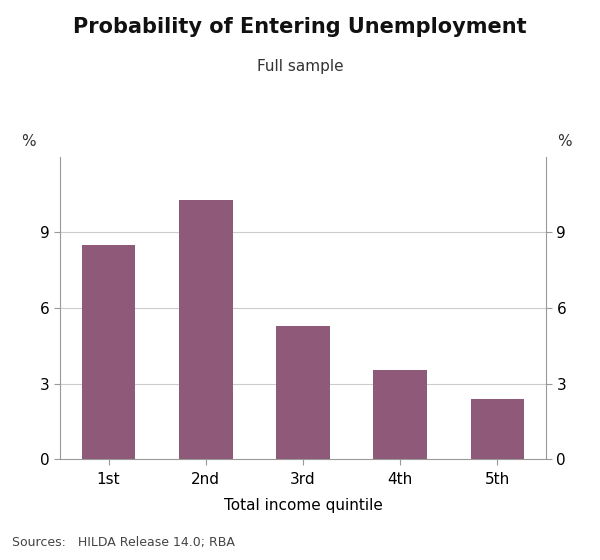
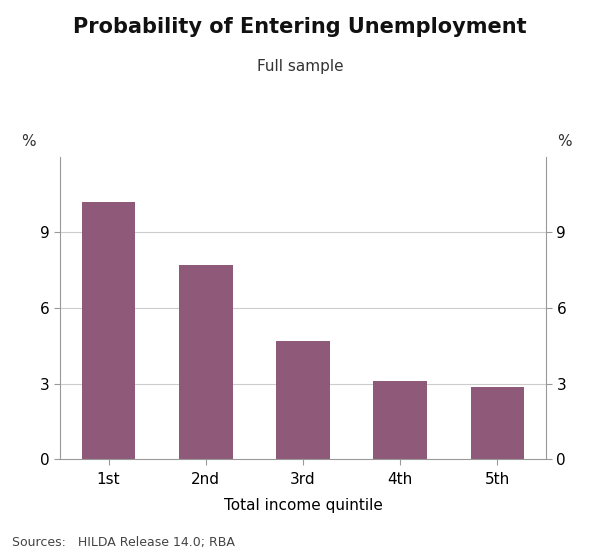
1st: 8.50 -> 10.20
2nd: 10.30 -> 7.70
3rd: 5.30 -> 4.70
4th: 3.55 -> 3.10
5th: 2.40 -> 2.85
